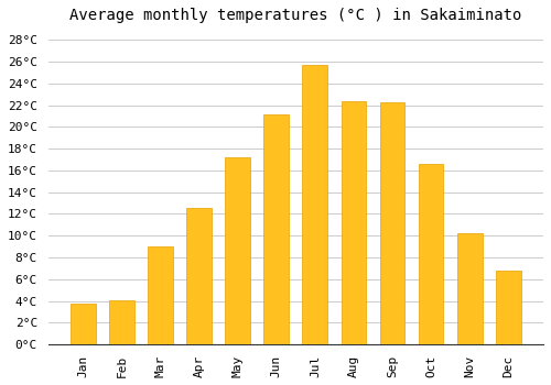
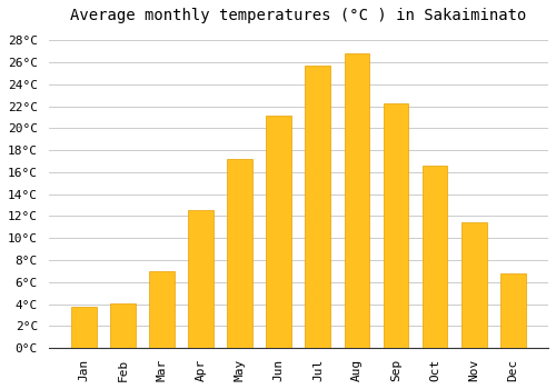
Mar: 9.0°C -> 7.0°C
Aug: 22.4°C -> 26.8°C
Nov: 10.2°C -> 11.4°C
